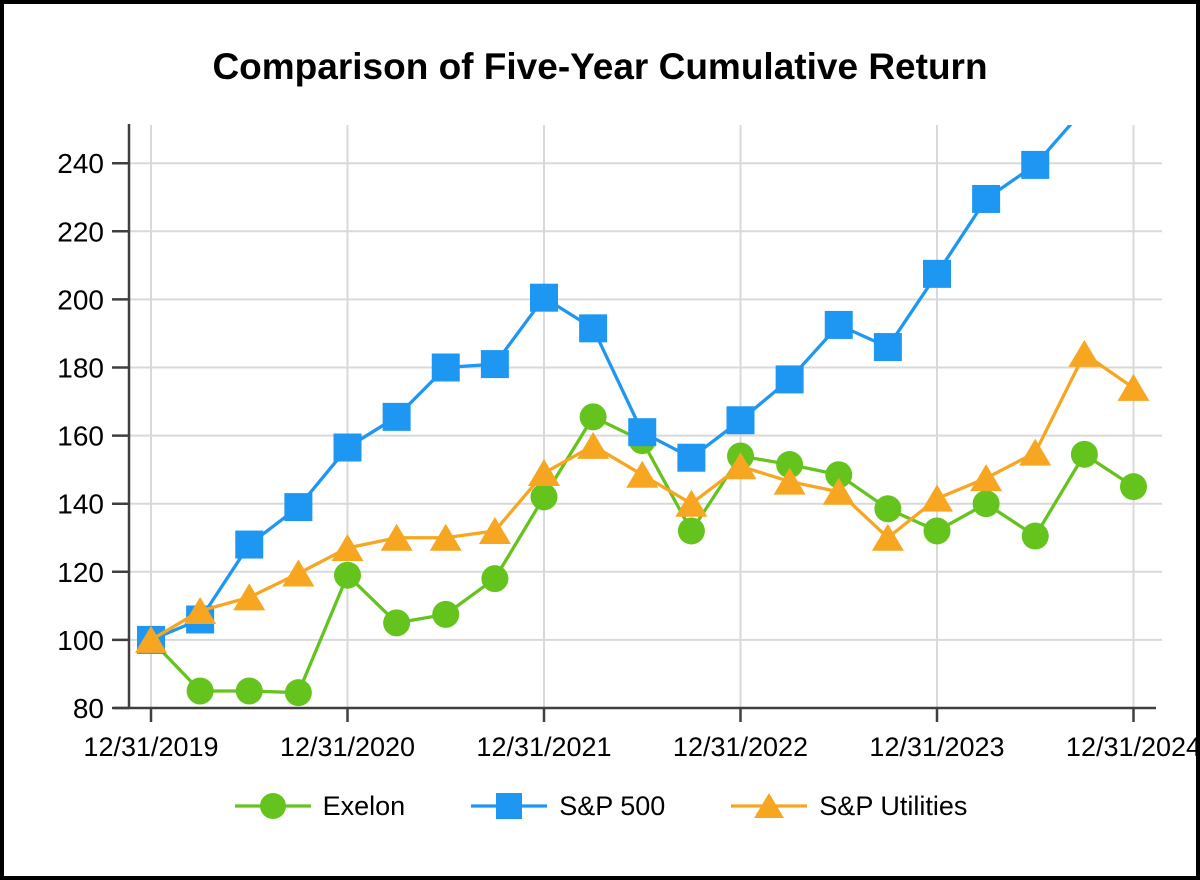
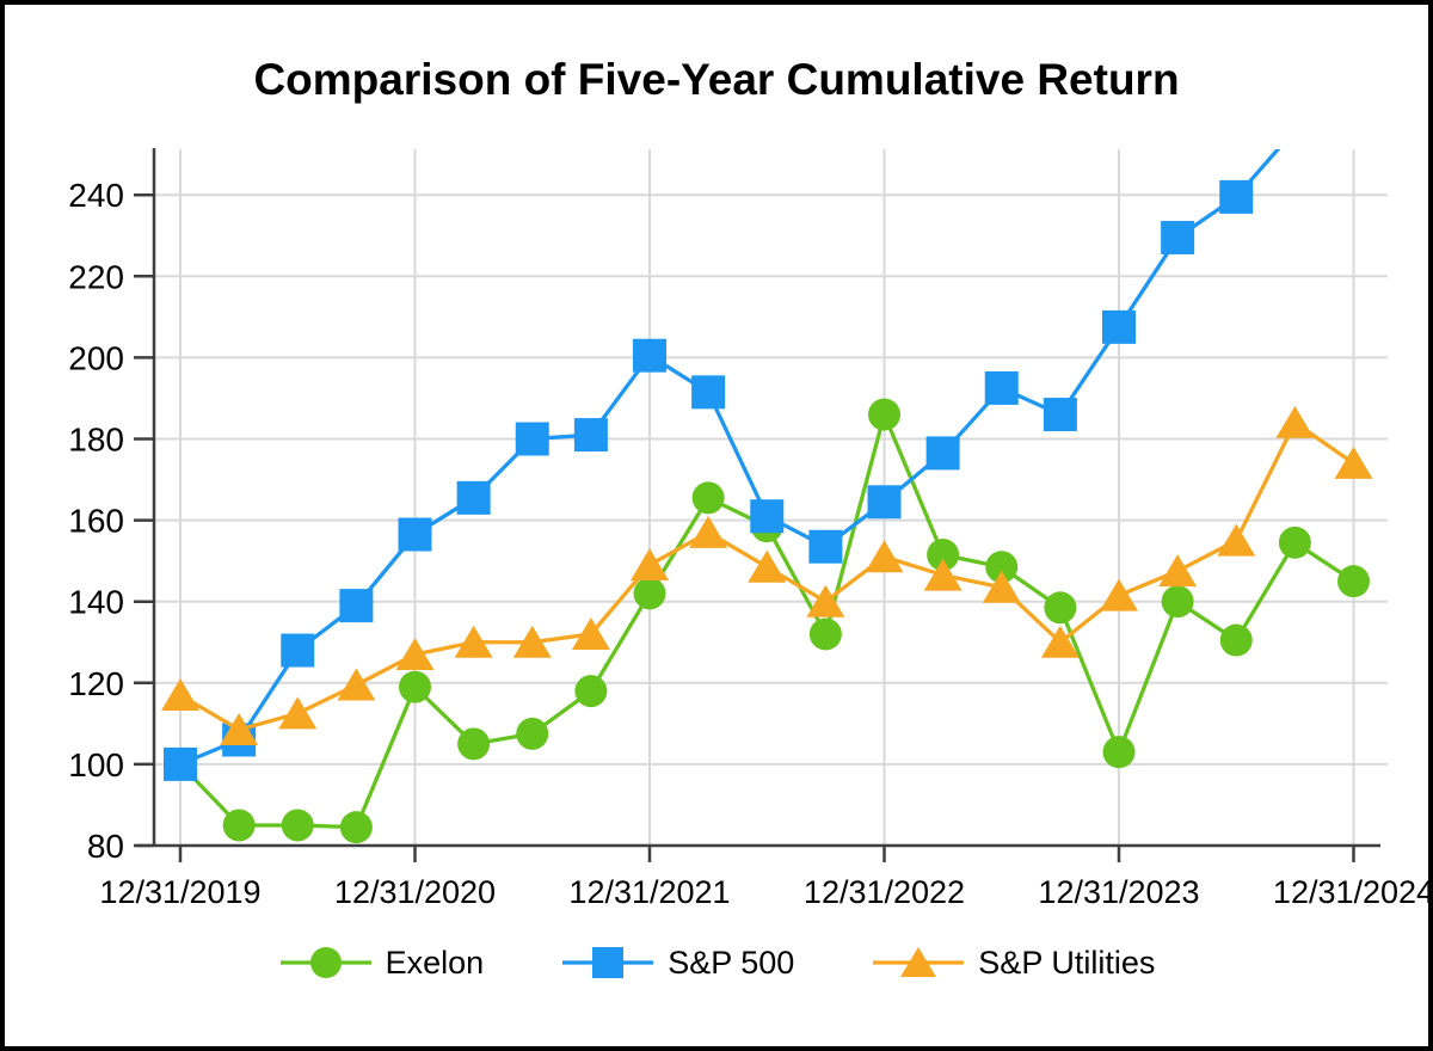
S&P Utilities/12/31/2019: 100 -> 117
Exelon/12/31/2022: 154 -> 186
Exelon/12/31/2023: 132 -> 103
